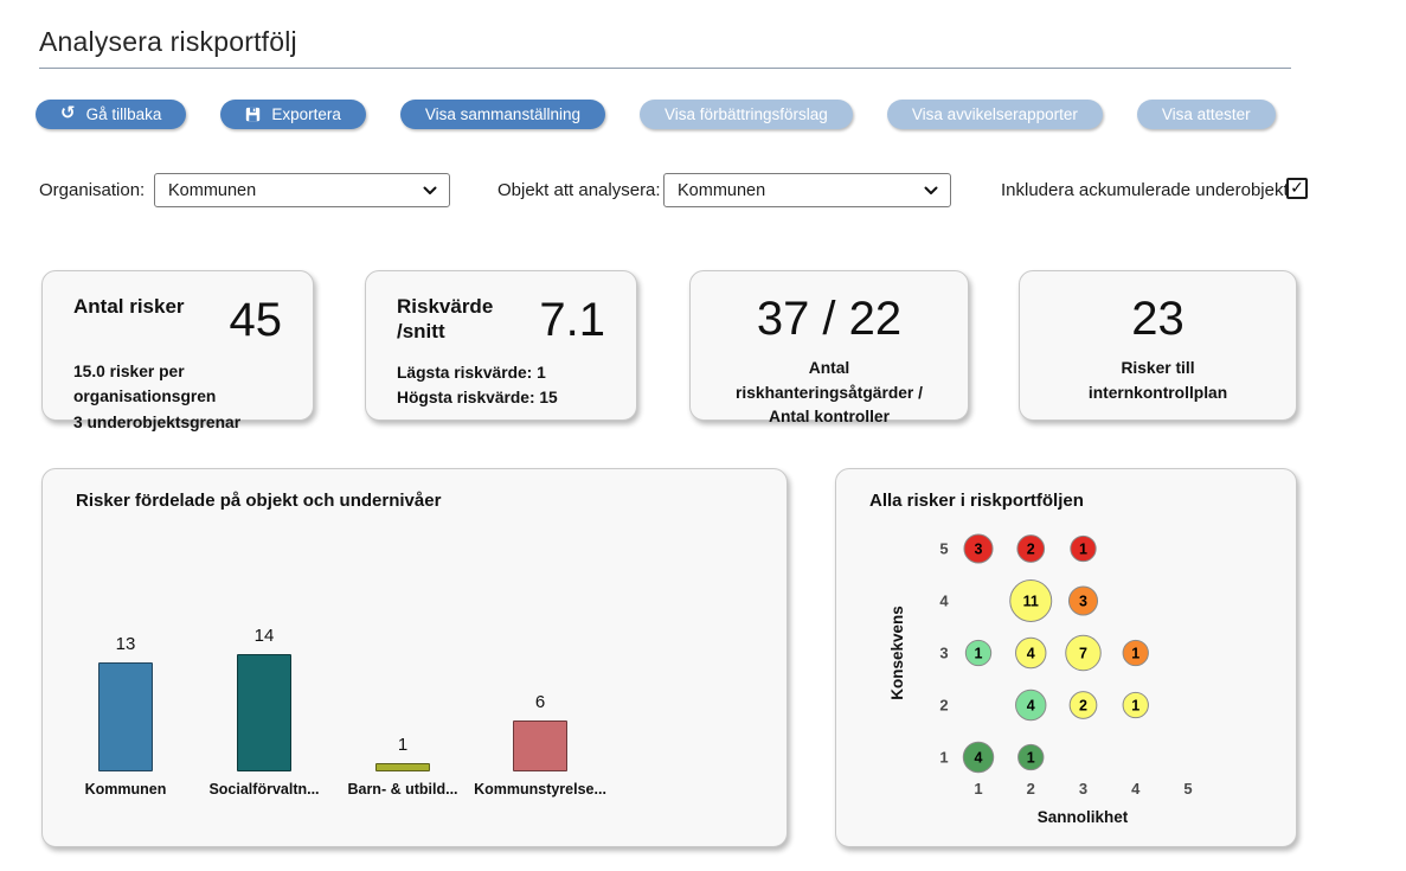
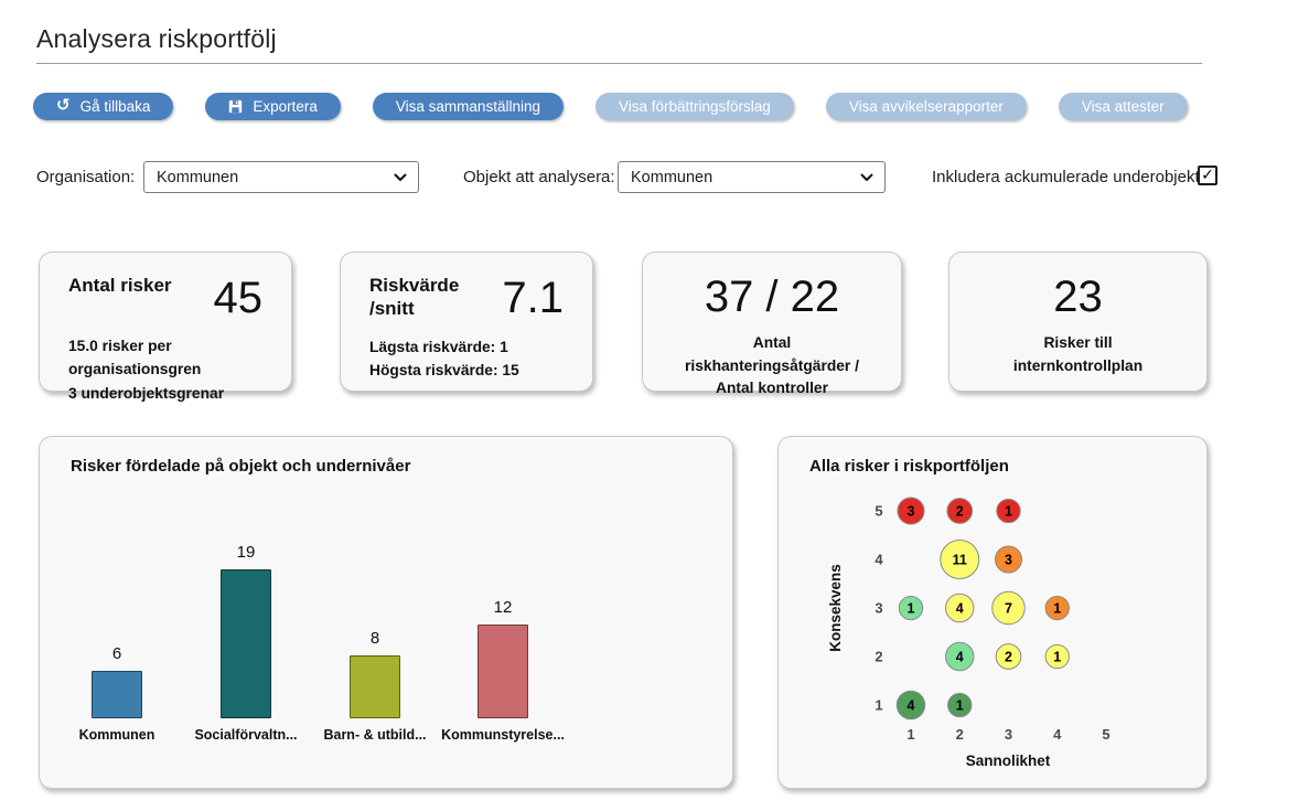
Risker fördelade på objekt och undernivåer/Kommunen: 13 -> 6
Risker fördelade på objekt och undernivåer/Socialförvaltn...: 14 -> 19
Risker fördelade på objekt och undernivåer/Barn- & utbild...: 1 -> 8
Risker fördelade på objekt och undernivåer/Kommunstyrelse...: 6 -> 12
